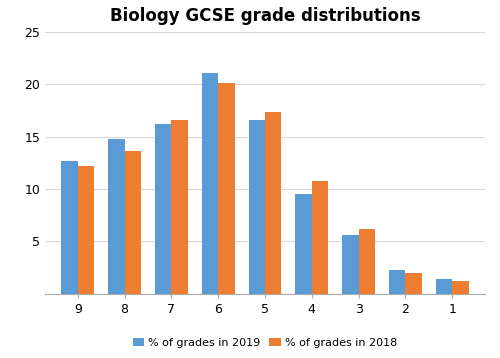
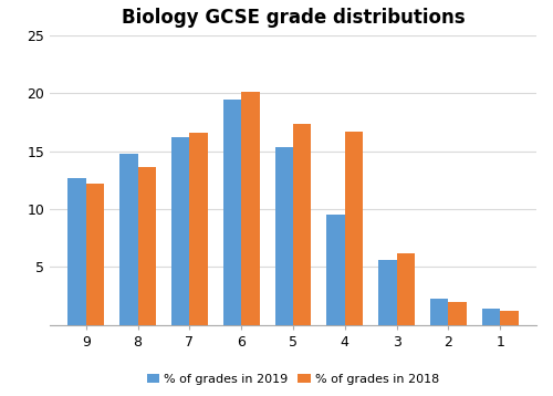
% of grades in 2019/6: 21.1 -> 19.5
% of grades in 2019/5: 16.6 -> 15.4
% of grades in 2018/4: 10.8 -> 16.7
